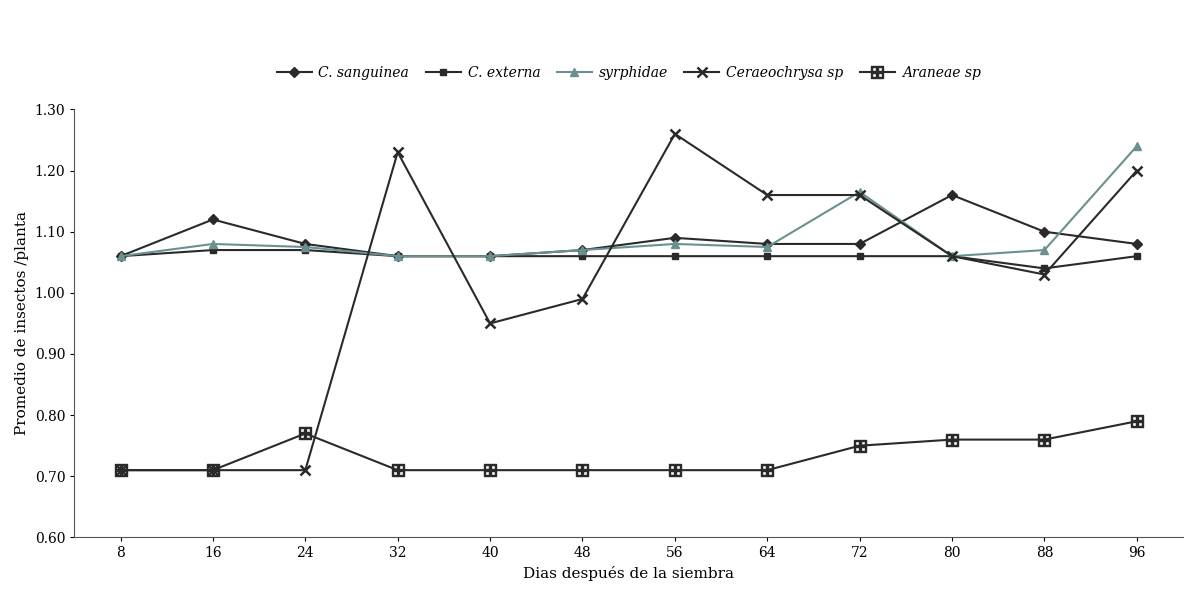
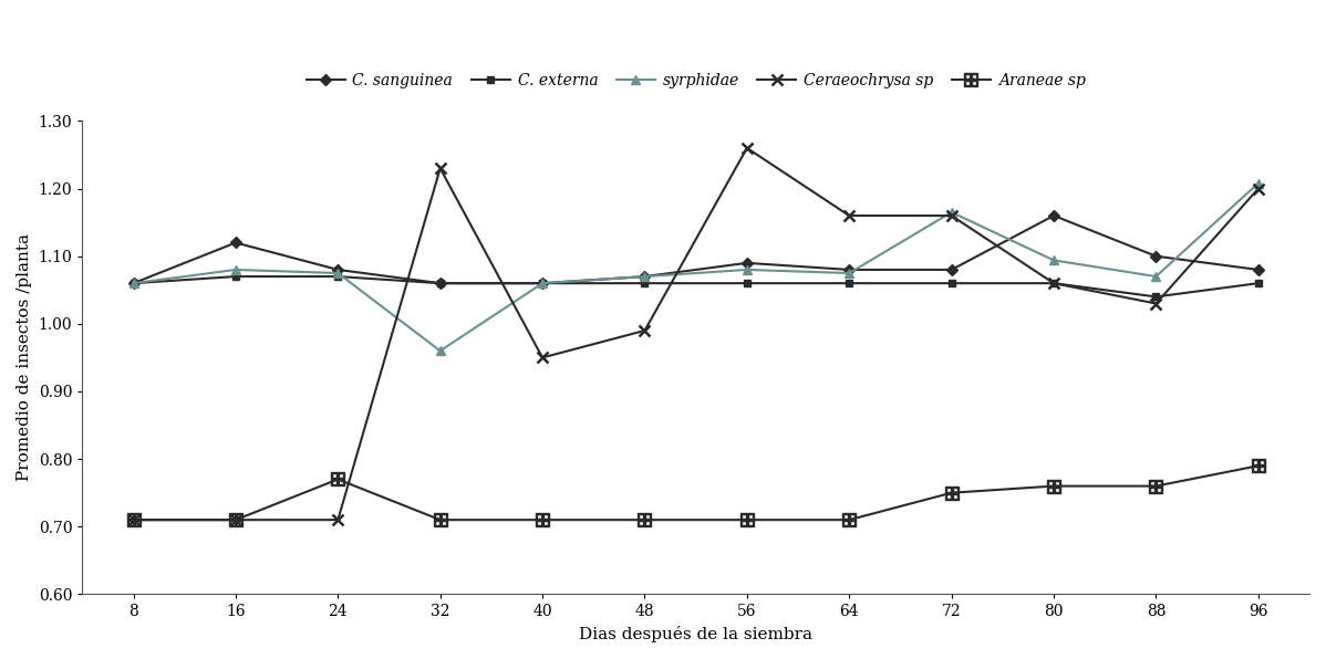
syrphidae/32: 1.060 -> 0.960
syrphidae/80: 1.060 -> 1.094
syrphidae/96: 1.240 -> 1.208
